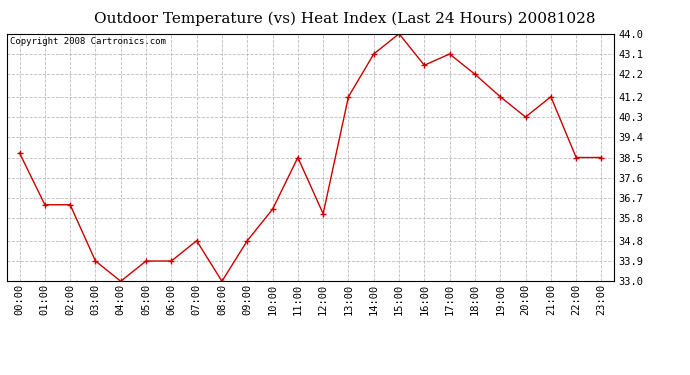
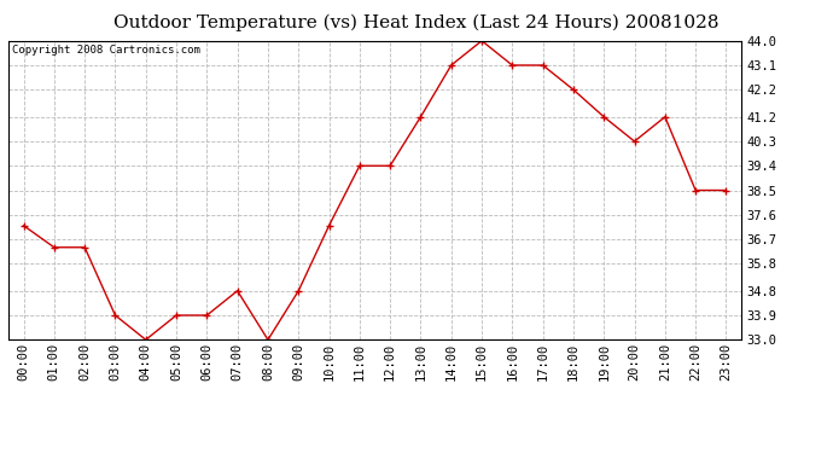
00:00: 38.7 -> 37.2
10:00: 36.2 -> 37.2
11:00: 38.5 -> 39.4
12:00: 36.0 -> 39.4
16:00: 42.6 -> 43.1
